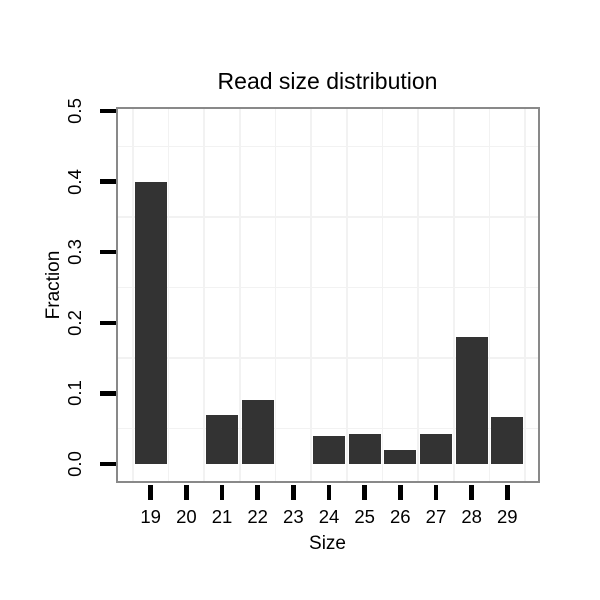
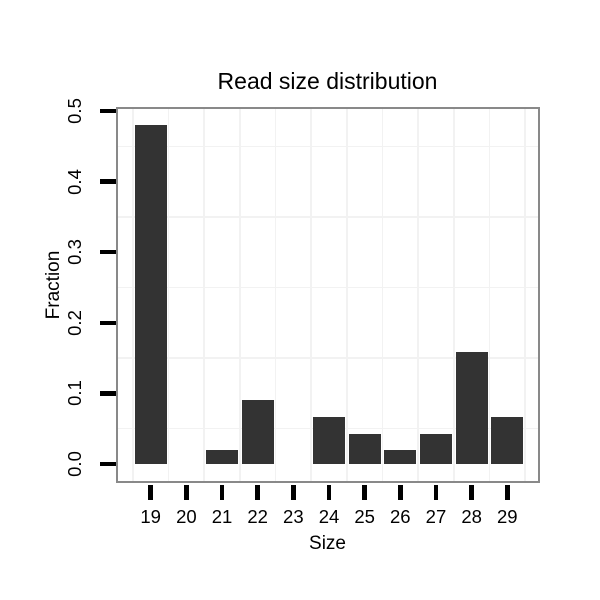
19: 0.40 -> 0.48
21: 0.07 -> 0.02
24: 0.04 -> 0.07
28: 0.18 -> 0.16
